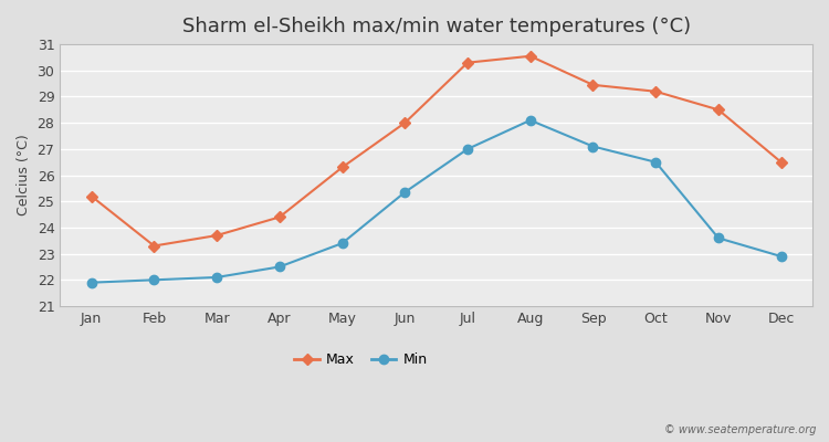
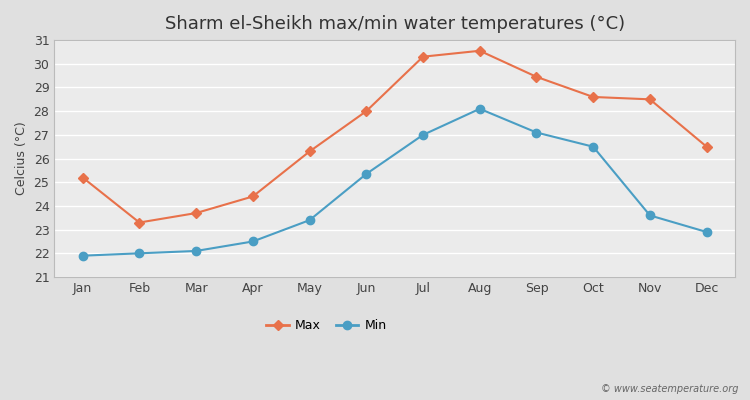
Max/Oct: 29.20 -> 28.60
